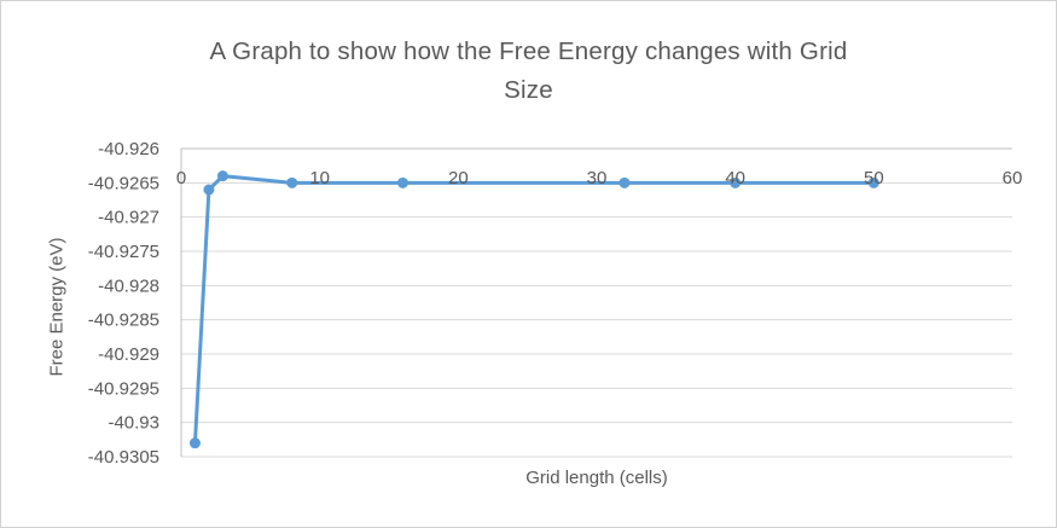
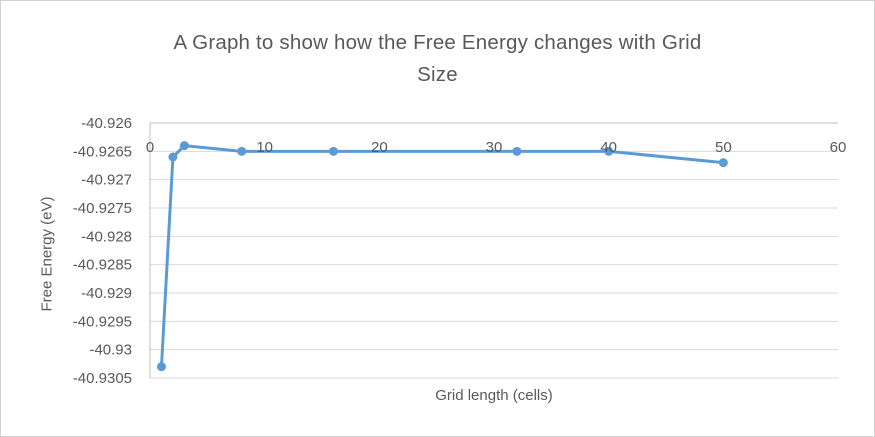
50: -40.9265 -> -40.9267
